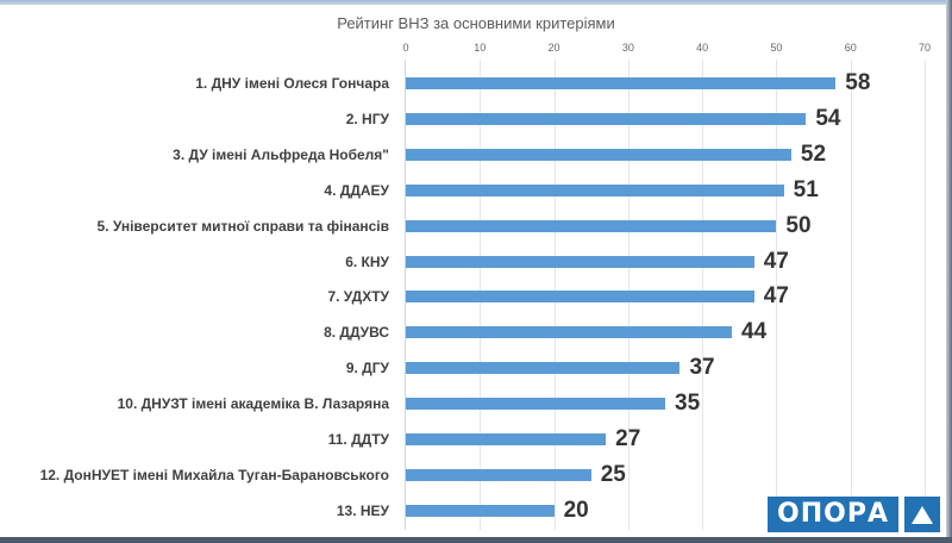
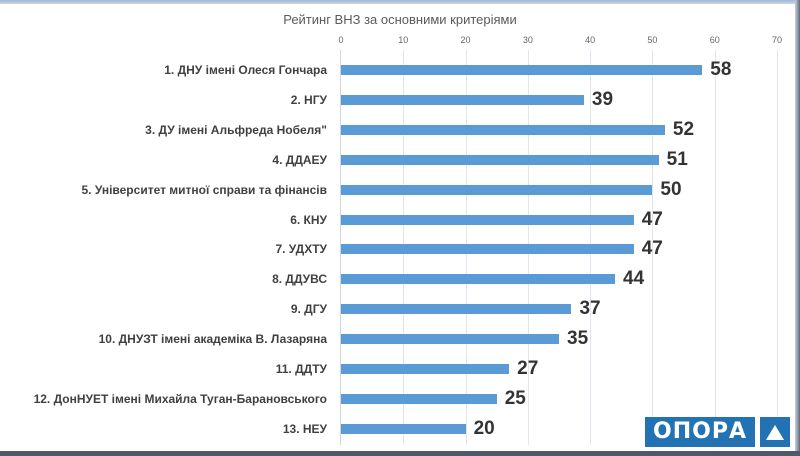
2. НГУ: 54 -> 39
